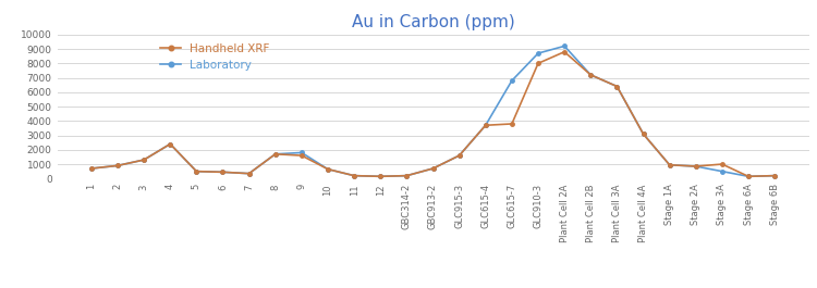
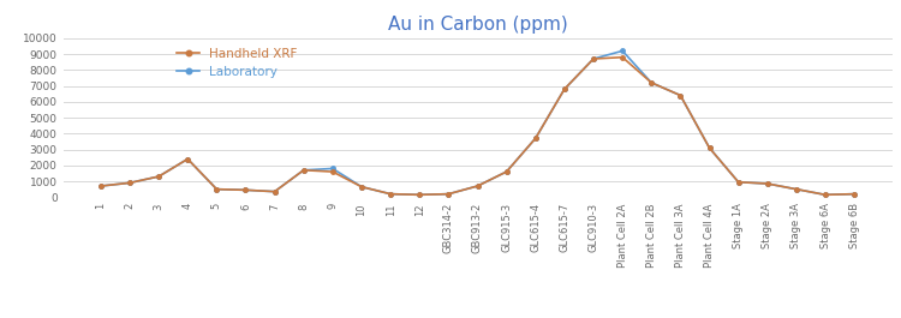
Handheld XRF/GLC615-7: 3800 -> 6800
Handheld XRF/GLC910-3: 8000 -> 8700
Handheld XRF/Stage 3A: 1000 -> 500
